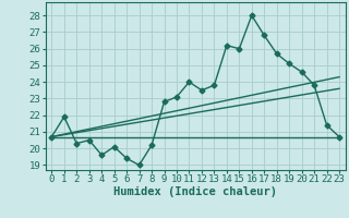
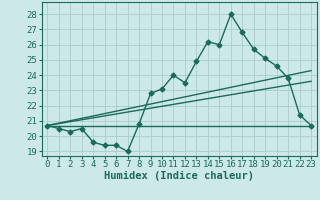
1: 21.9 -> 20.5
5: 20.1 -> 19.4
8: 20.2 -> 20.8
13: 23.8 -> 24.9
